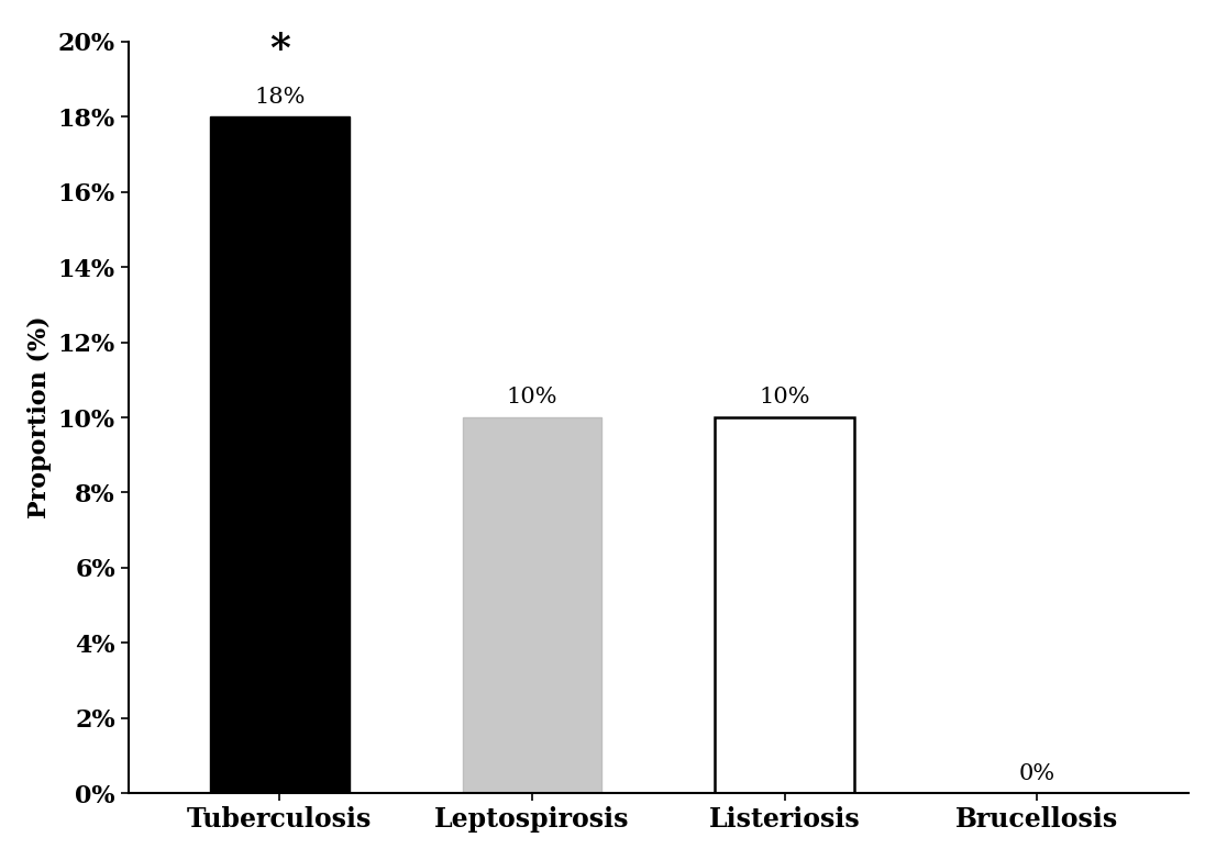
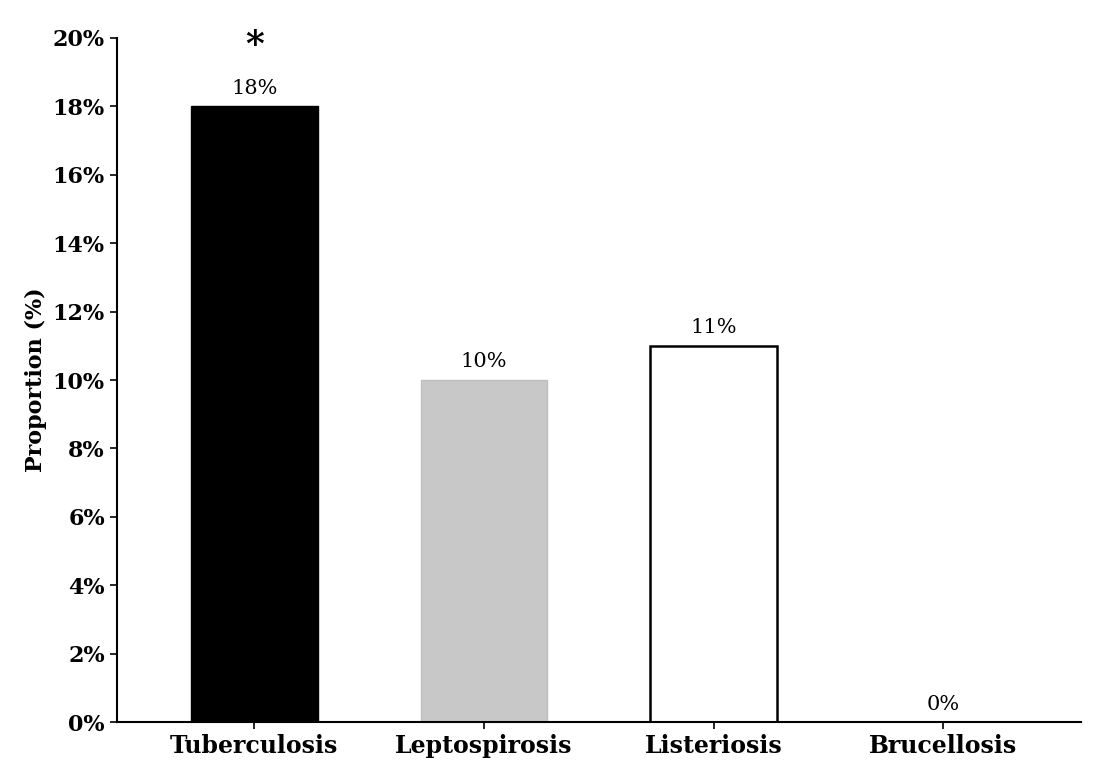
Listeriosis: 10% -> 11%
